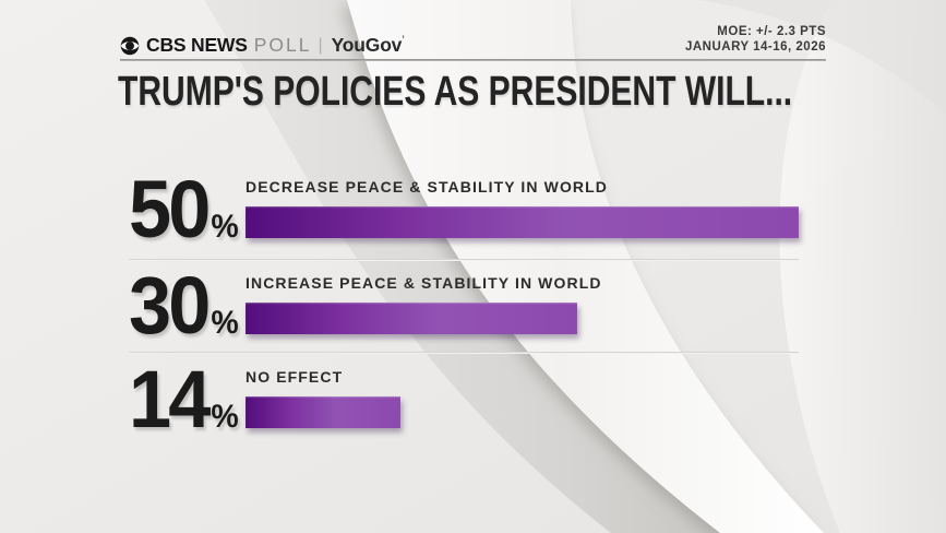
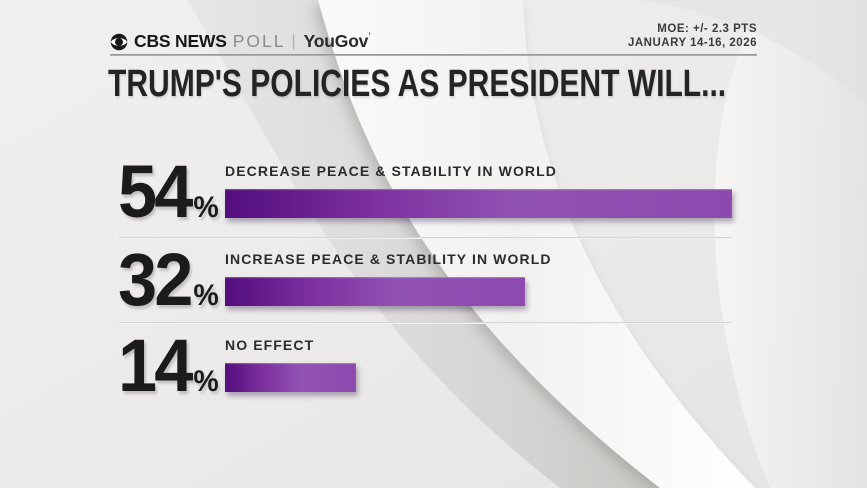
DECREASE PEACE & STABILITY IN WORLD: 50 -> 54
INCREASE PEACE & STABILITY IN WORLD: 30 -> 32
